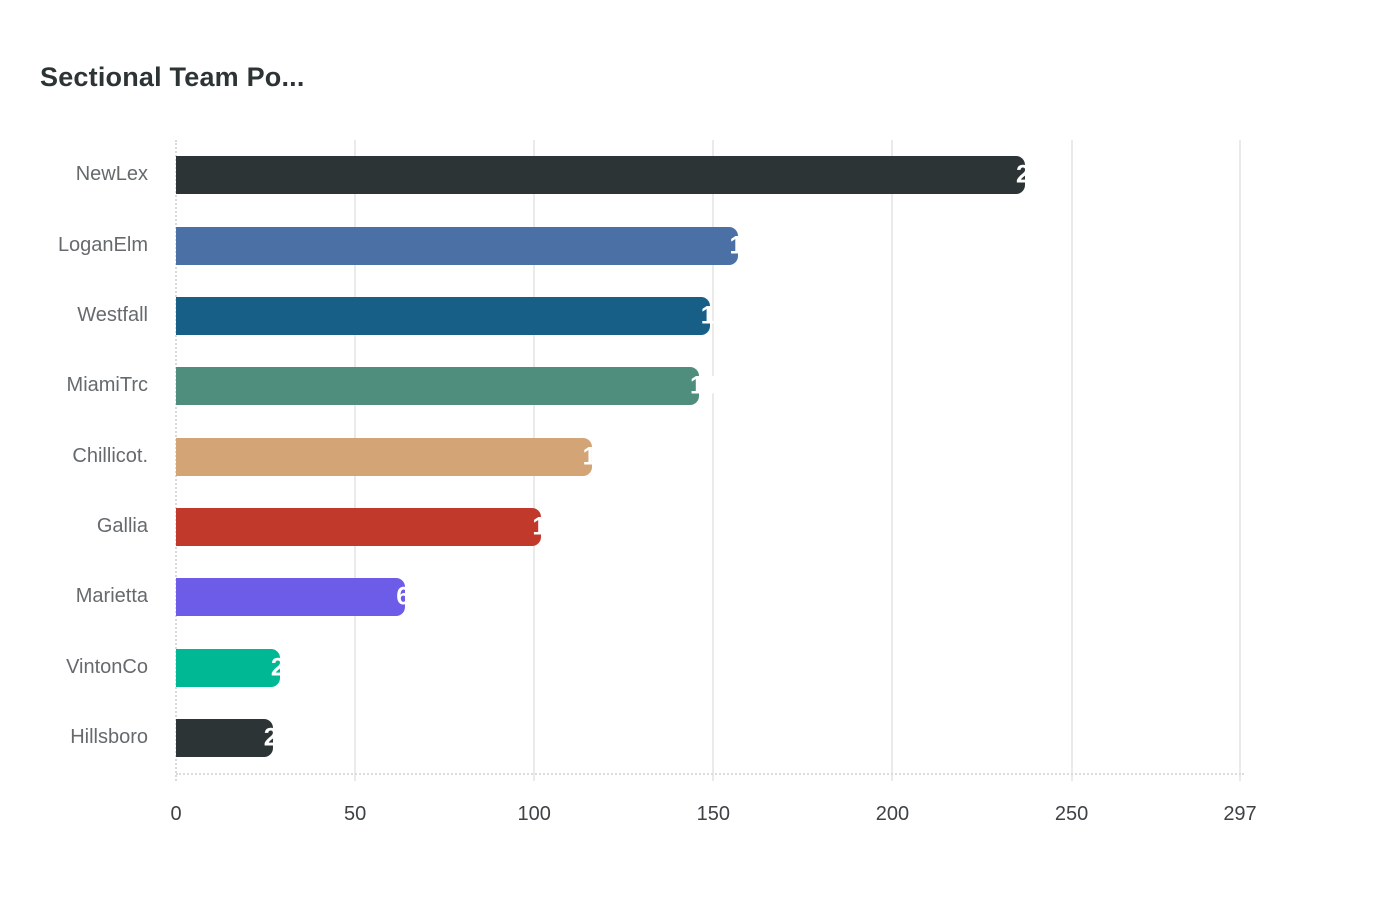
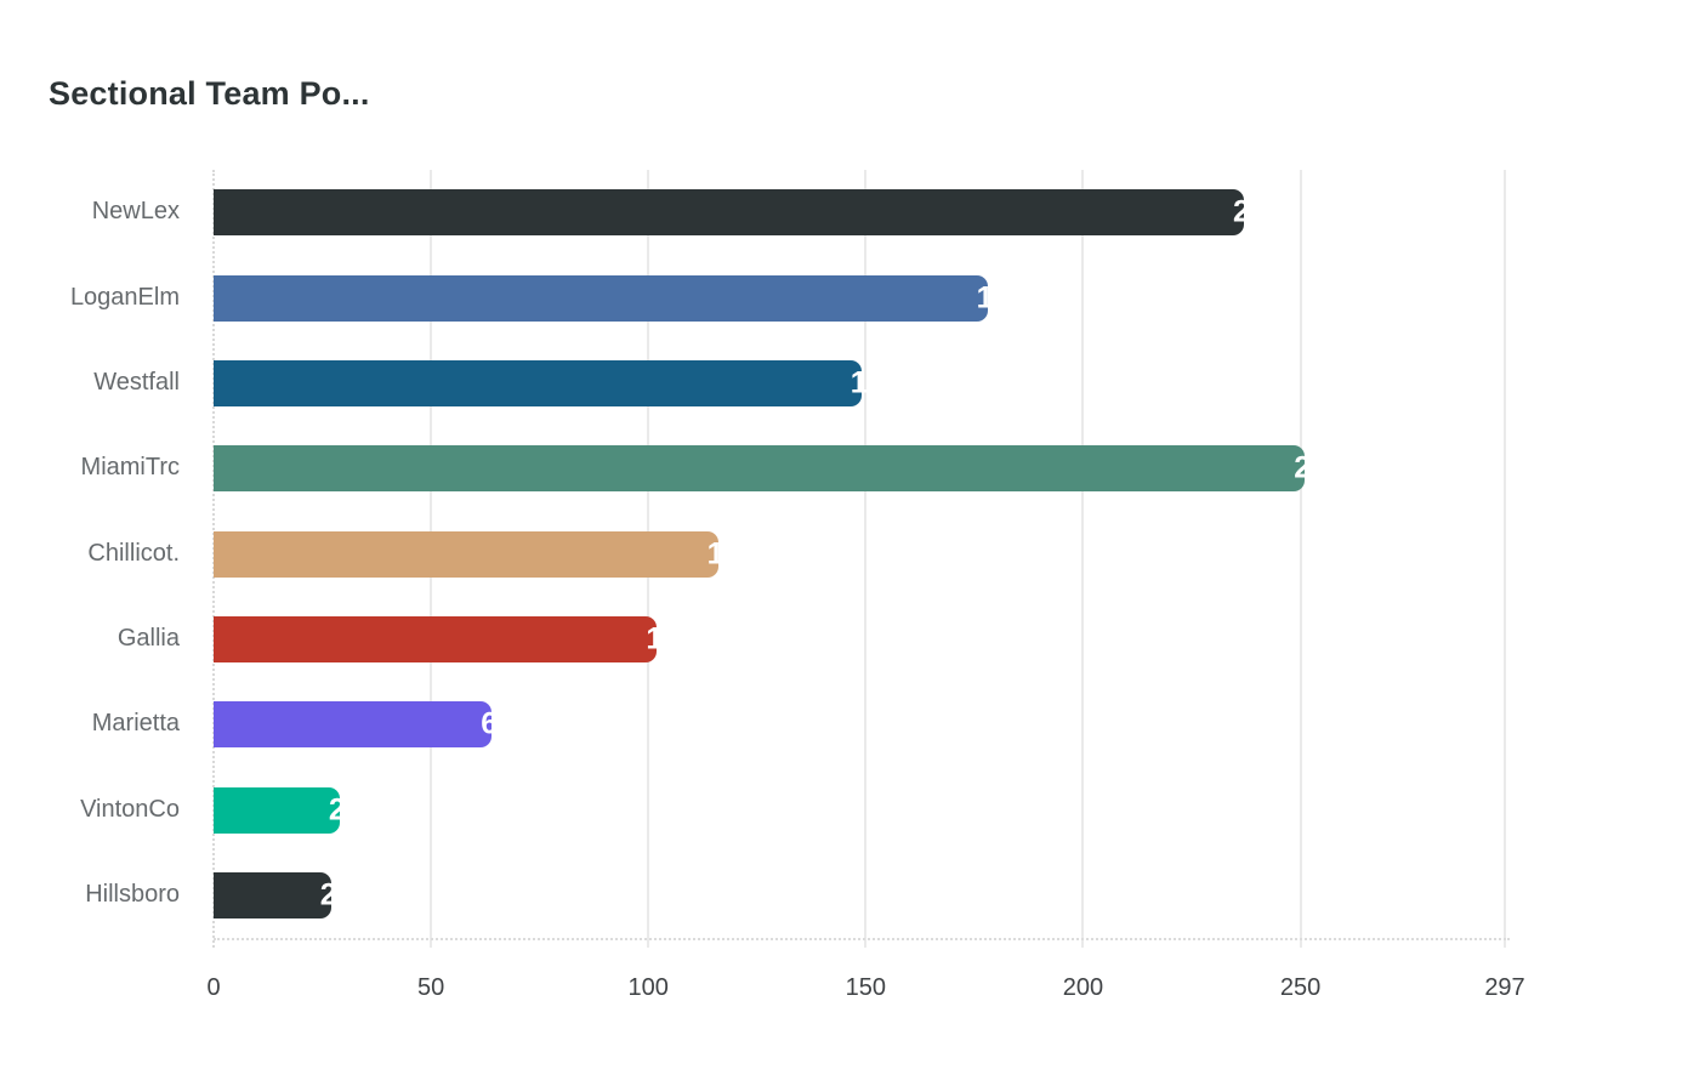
LoganElm: 157 -> 178
MiamiTrc: 146 -> 251
